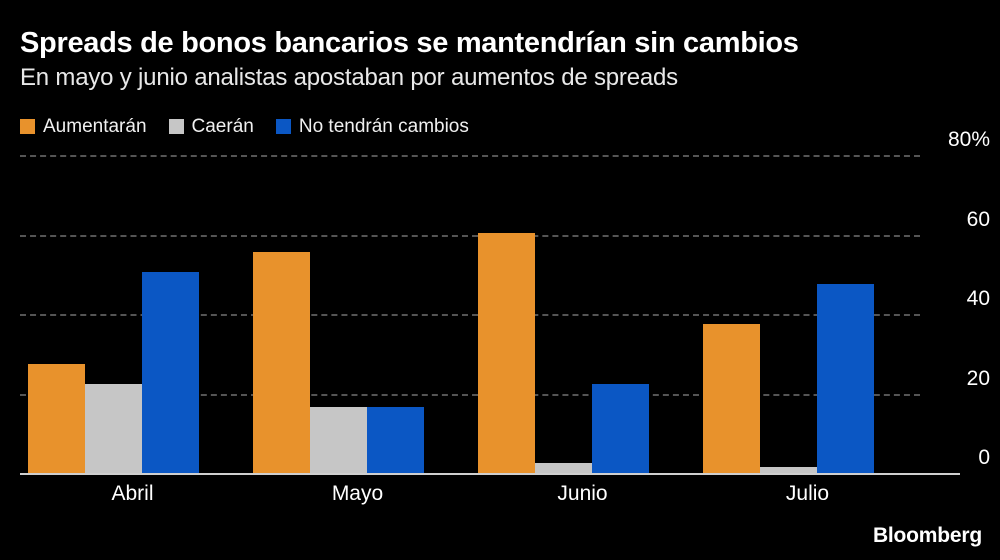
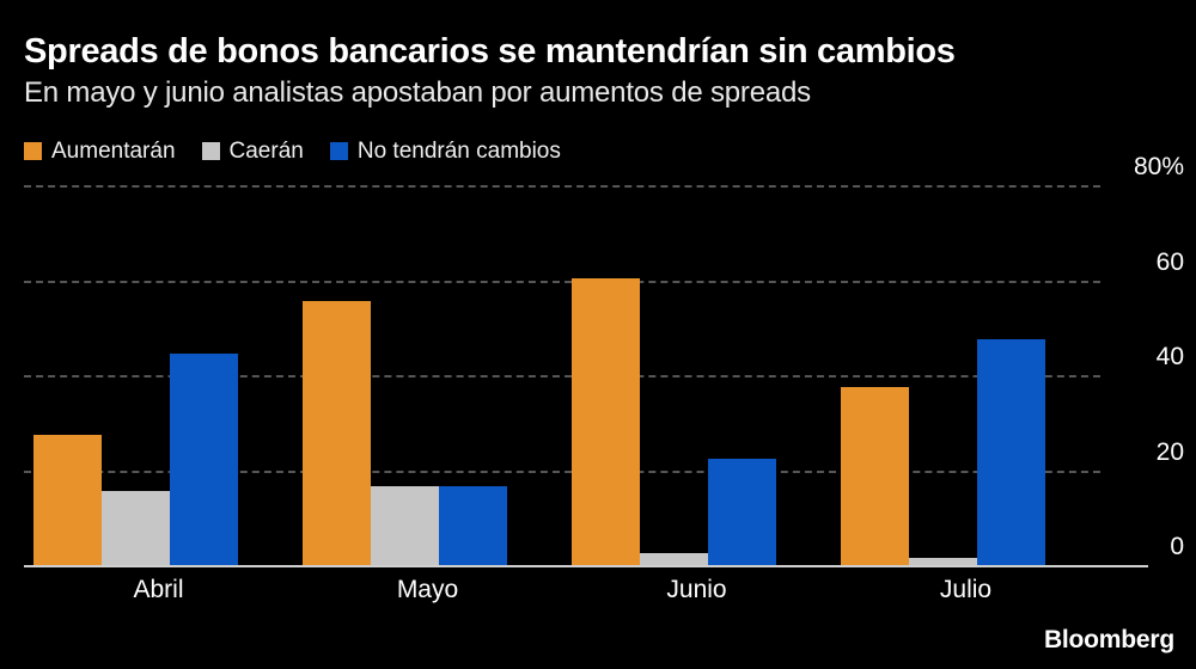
Caerán/Abril: 23% -> 16%
No tendrán cambios/Abril: 51% -> 45%
